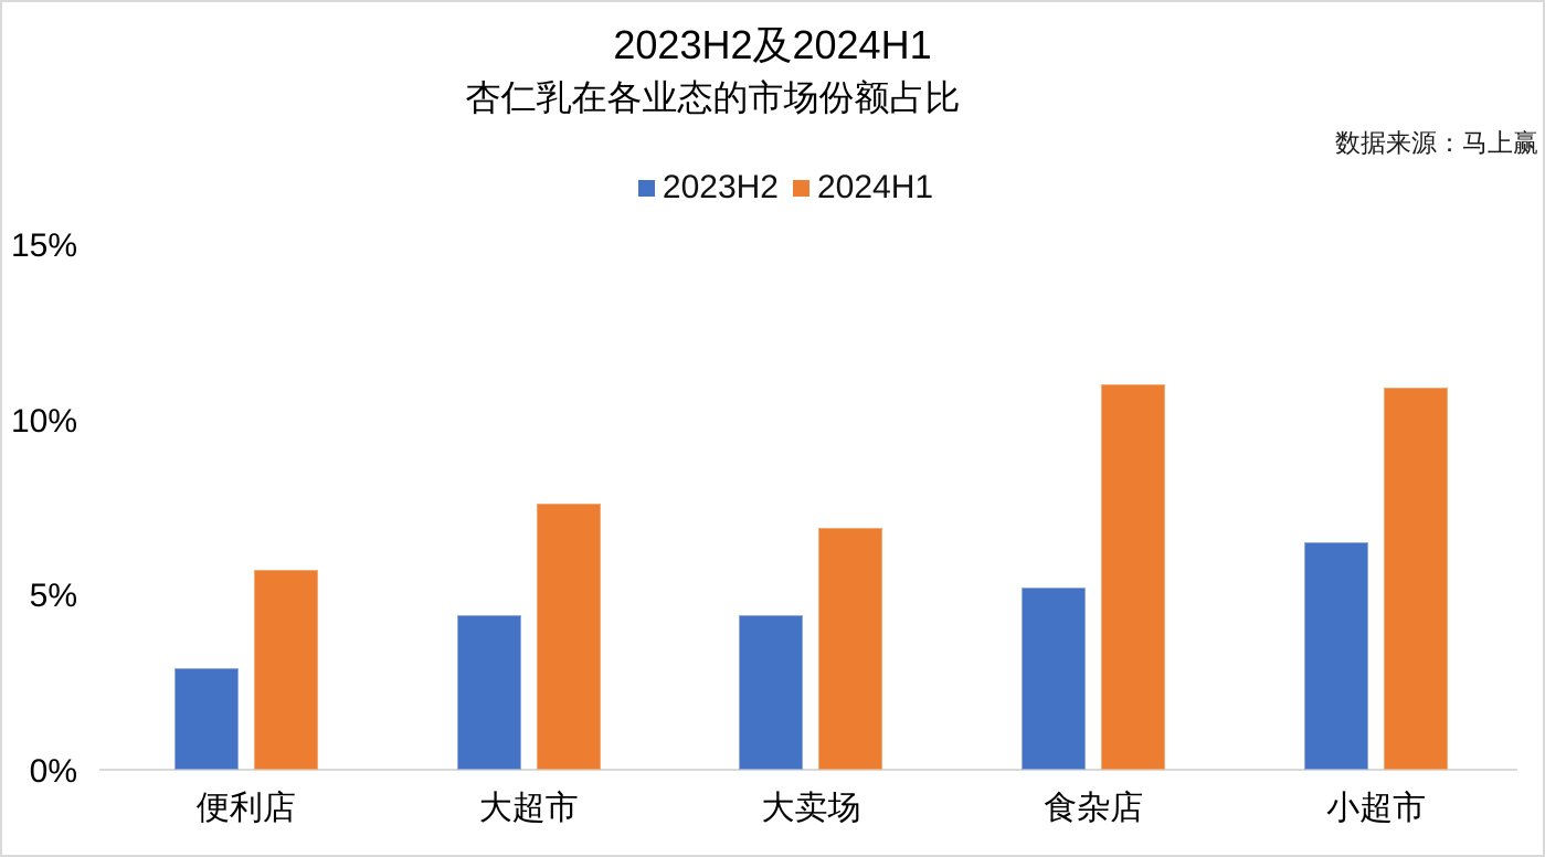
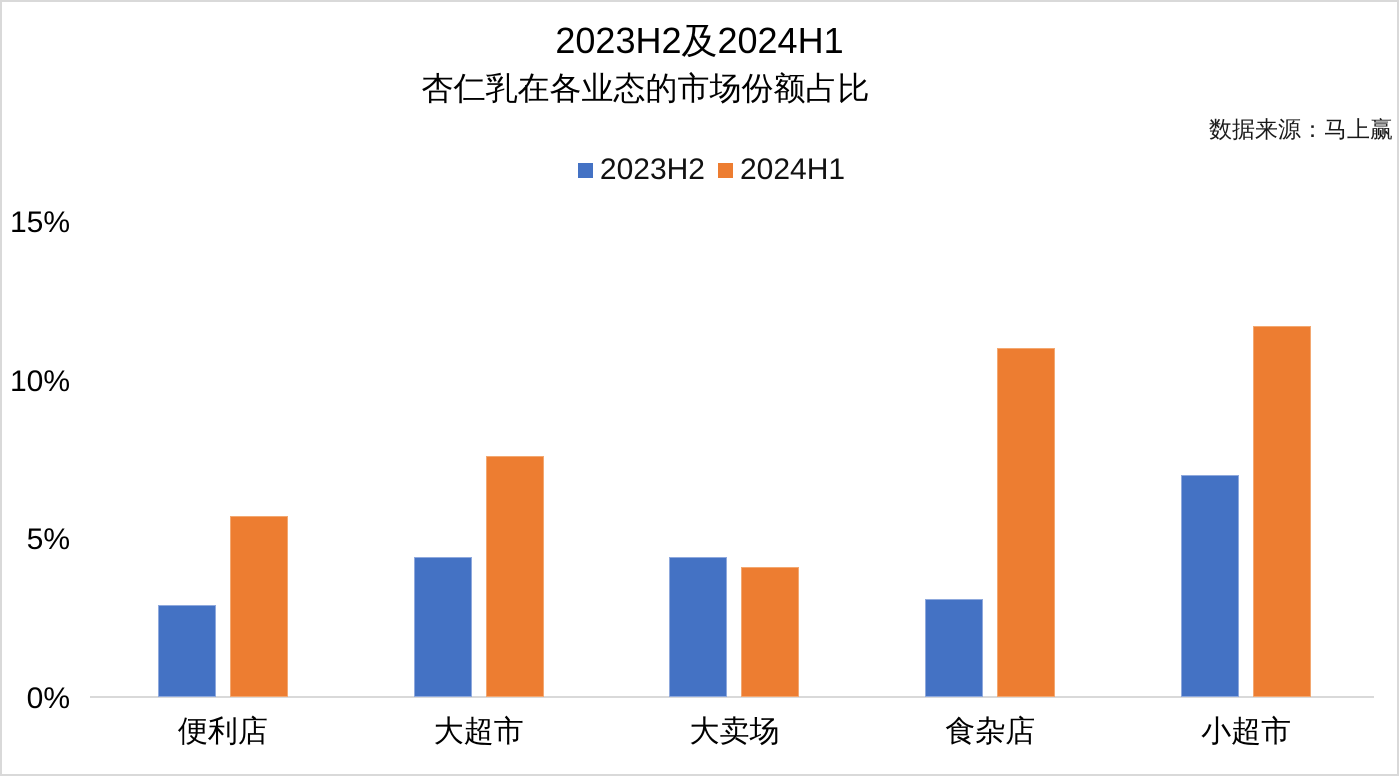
2024H1/大卖场: 6.9% -> 4.1%
2023H2/食杂店: 5.2% -> 3.1%
2023H2/小超市: 6.5% -> 7.0%
2024H1/小超市: 10.9% -> 11.7%
